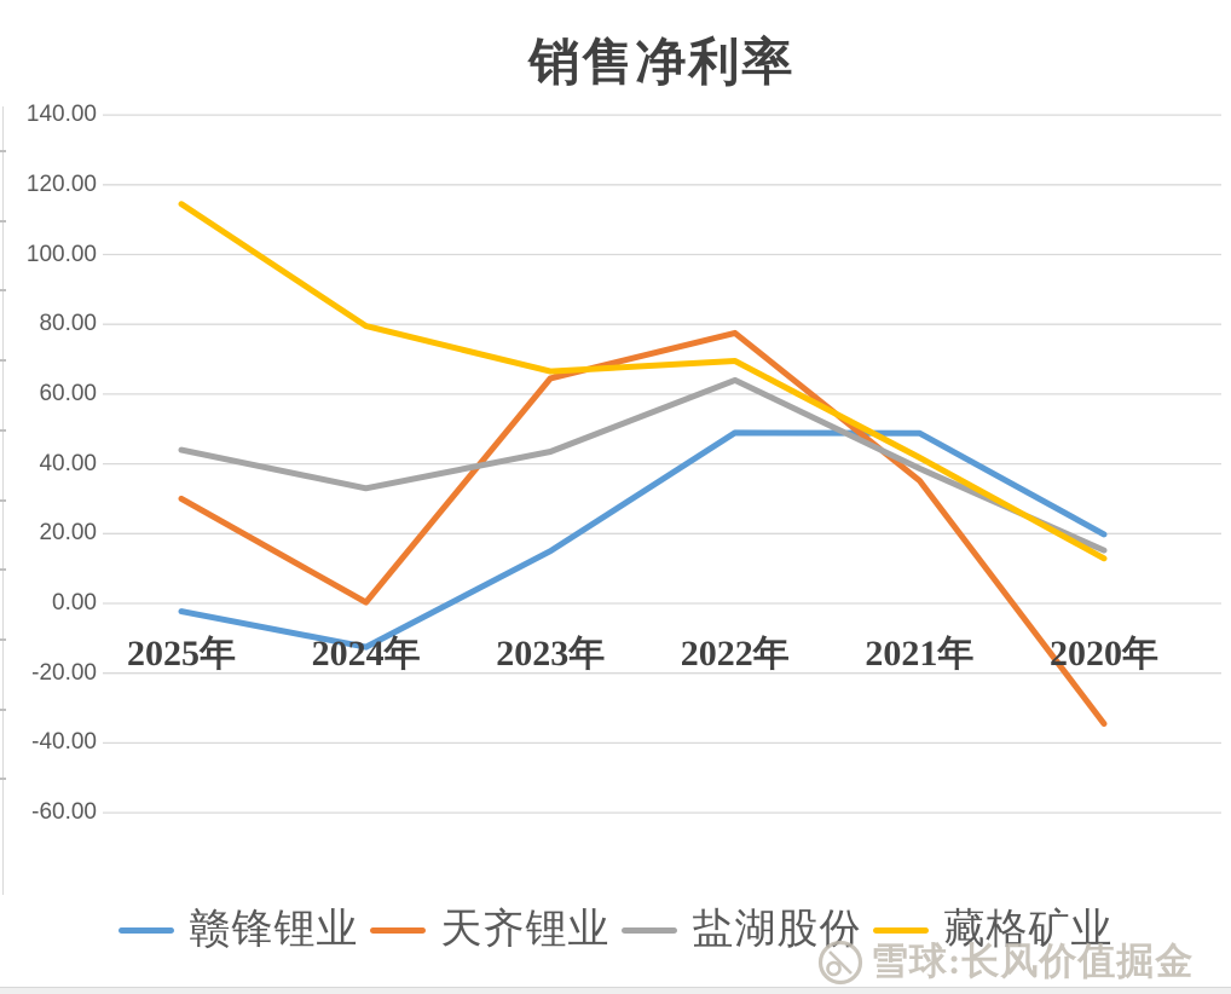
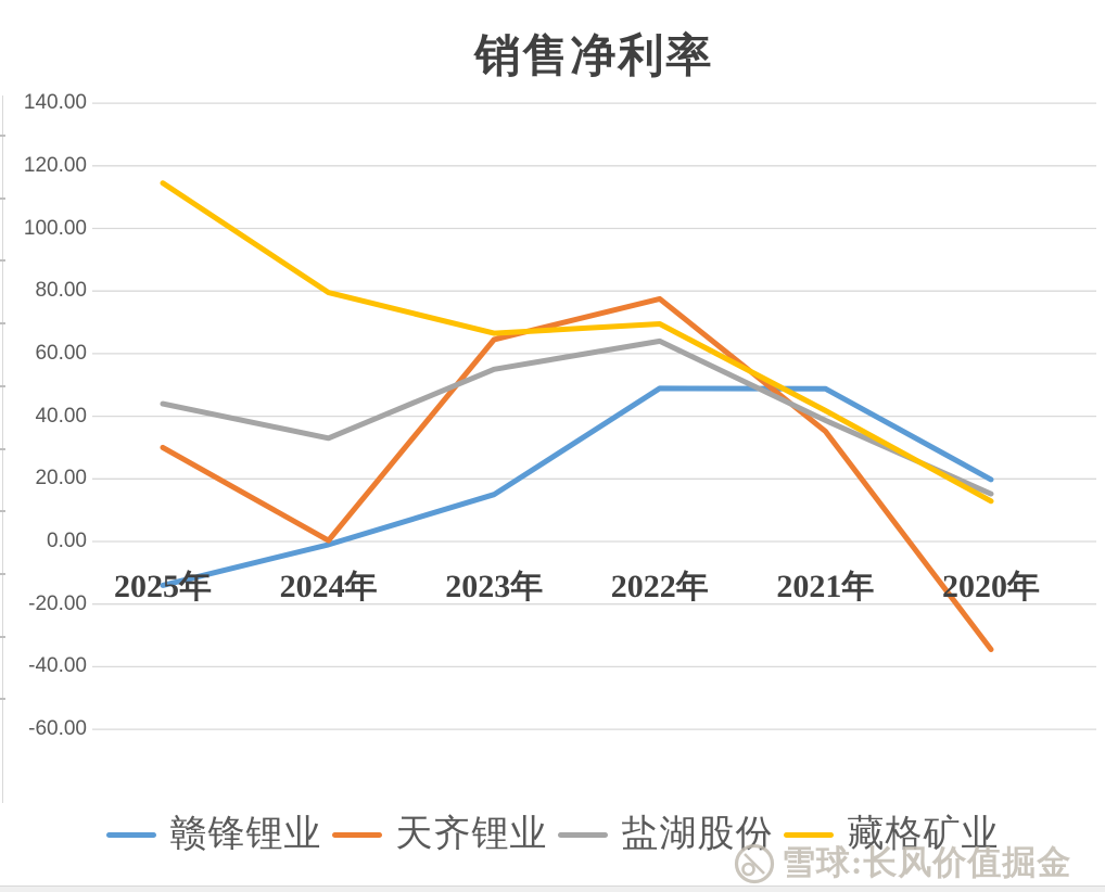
赣锋锂业/2025年: -2 -> -14
赣锋锂业/2024年: -12 -> -1
盐湖股份/2023年: 44 -> 55
